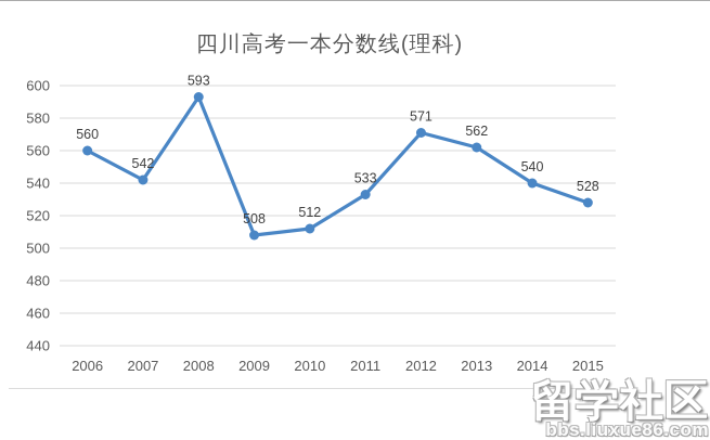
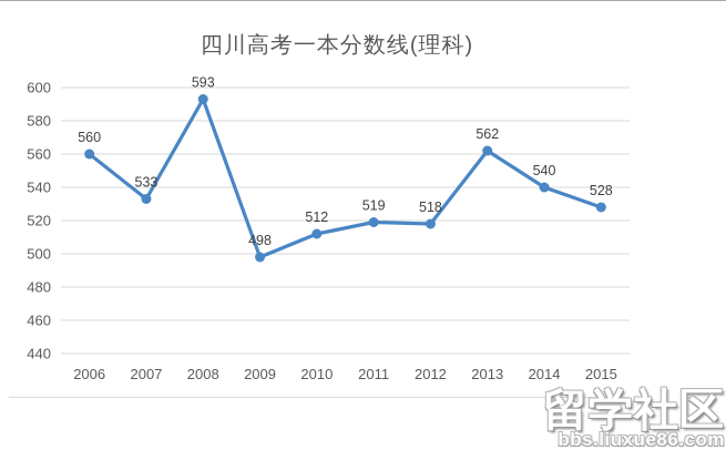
2007: 542 -> 533
2009: 508 -> 498
2011: 533 -> 519
2012: 571 -> 518
